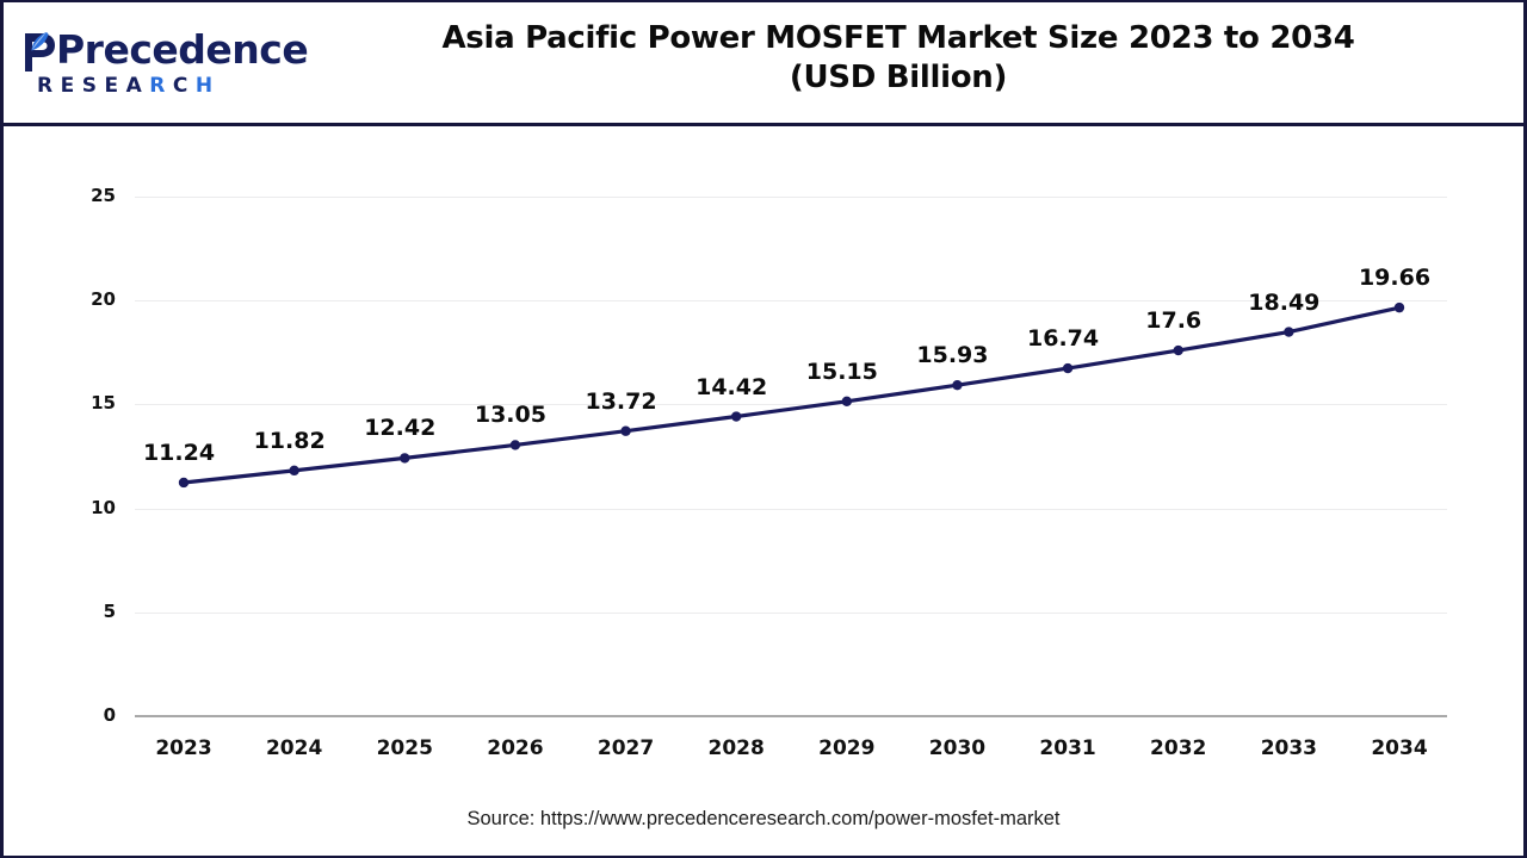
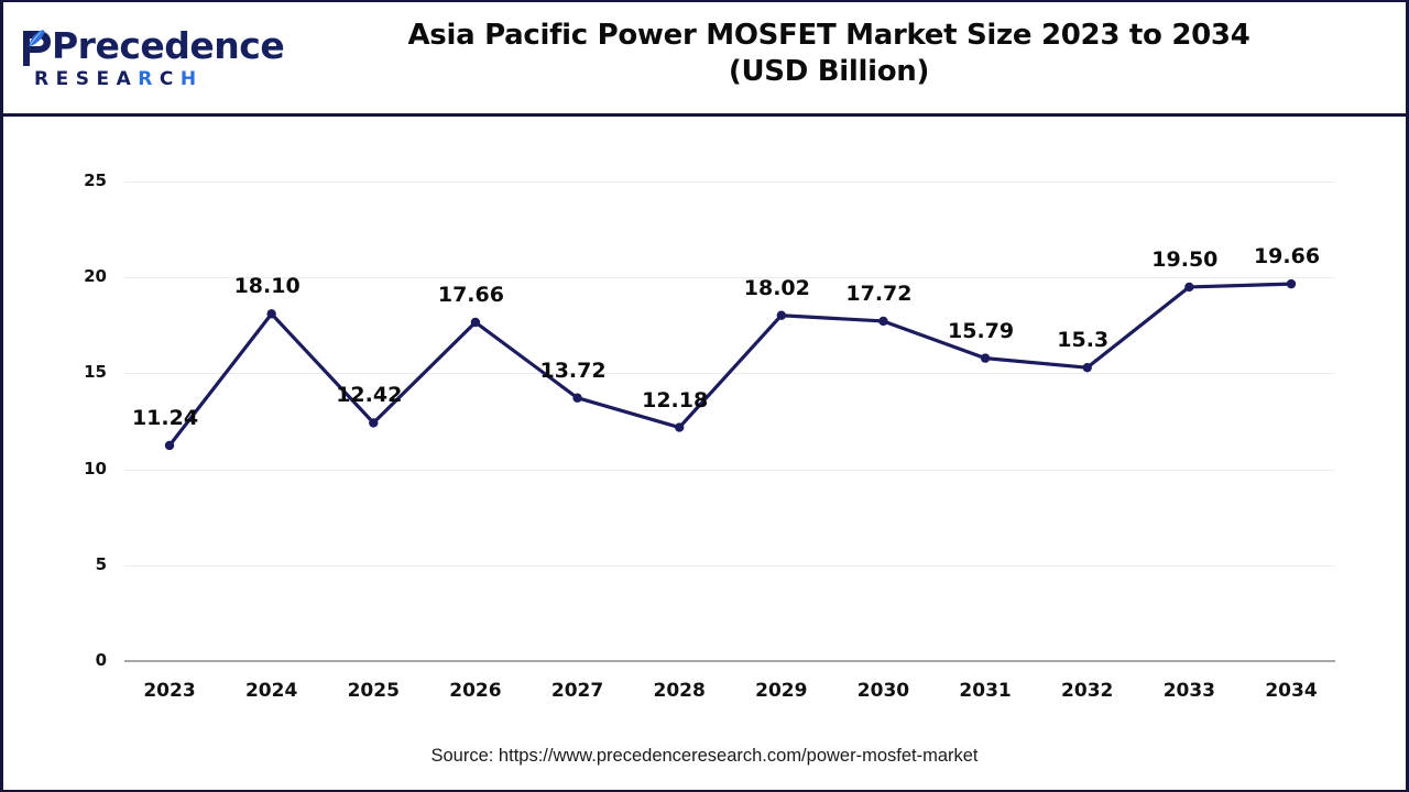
2024: 11.82 -> 18.10
2026: 13.05 -> 17.66
2028: 14.42 -> 12.18
2029: 15.15 -> 18.02
2030: 15.93 -> 17.72
2031: 16.74 -> 15.79
2032: 17.6 -> 15.3
2033: 18.49 -> 19.50
